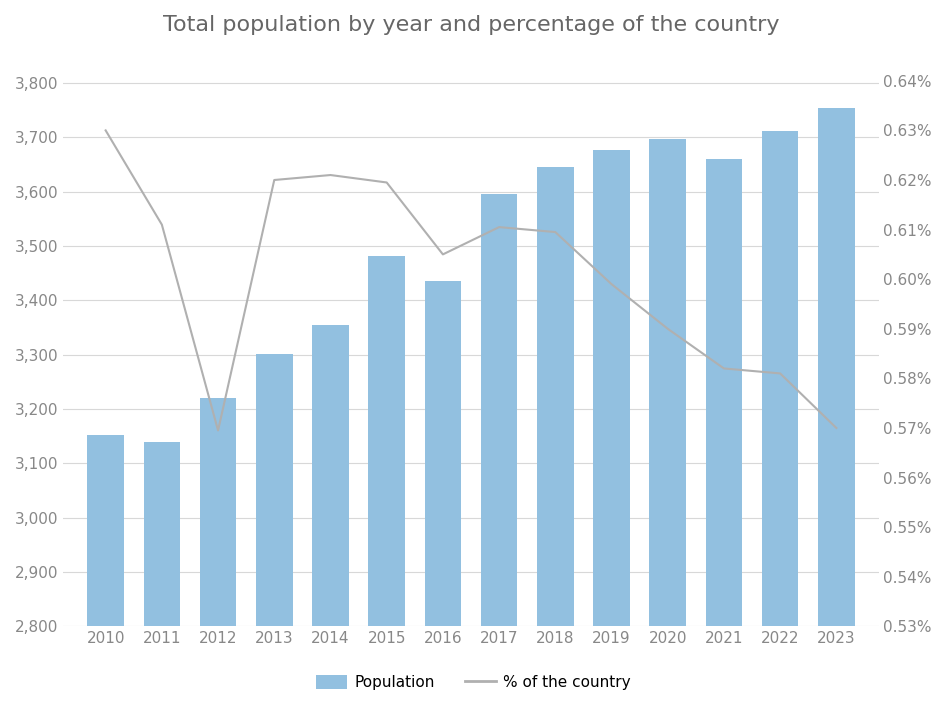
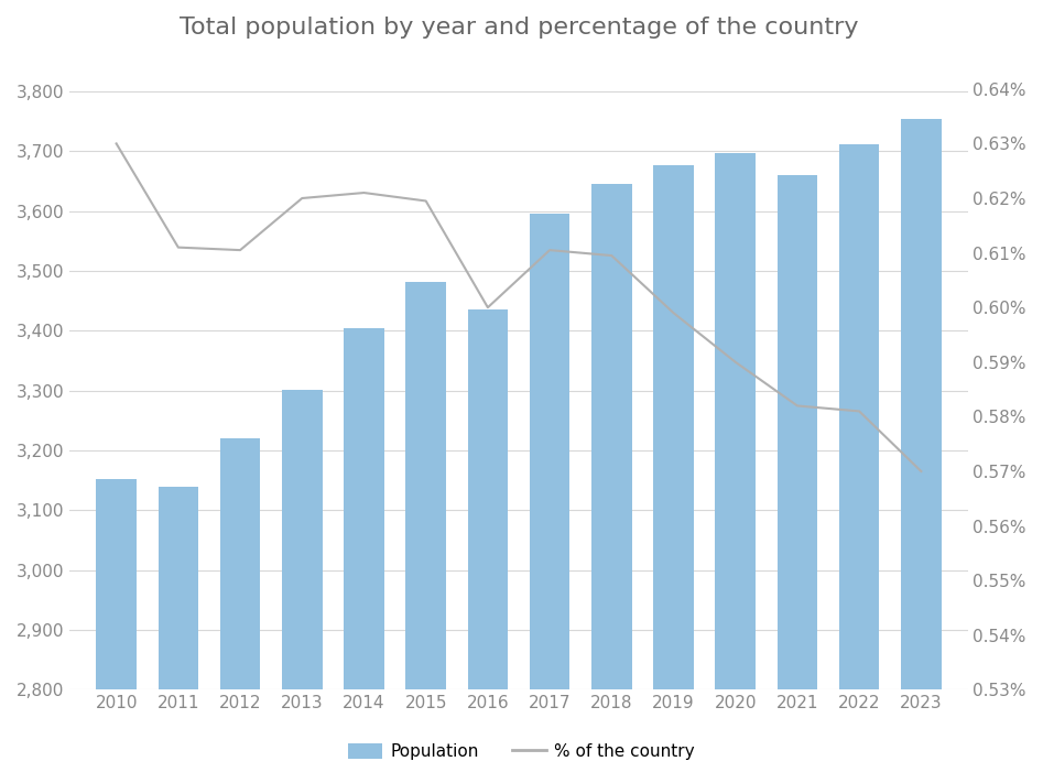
% of the country/2012: 0.5695% -> 0.6105%
Population/2014: 3,354 -> 3,405
% of the country/2016: 0.6050% -> 0.6000%
